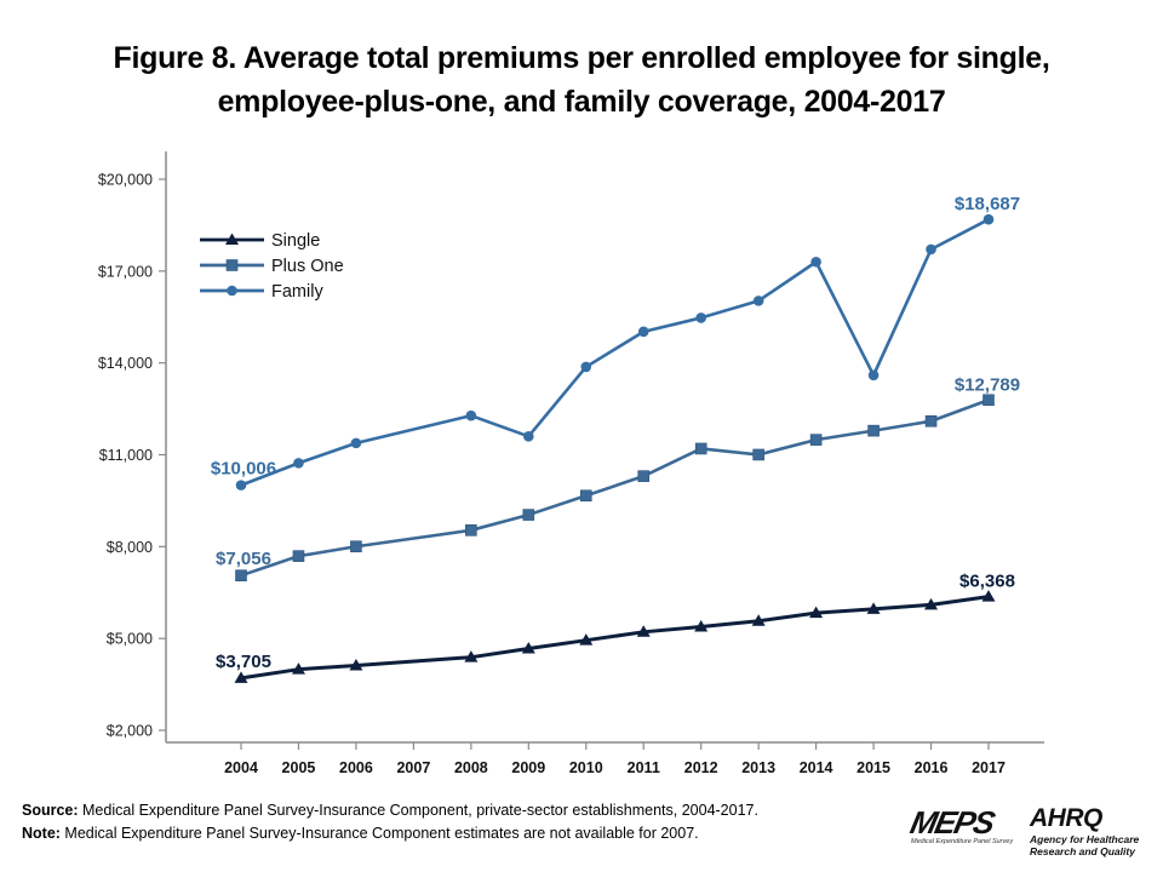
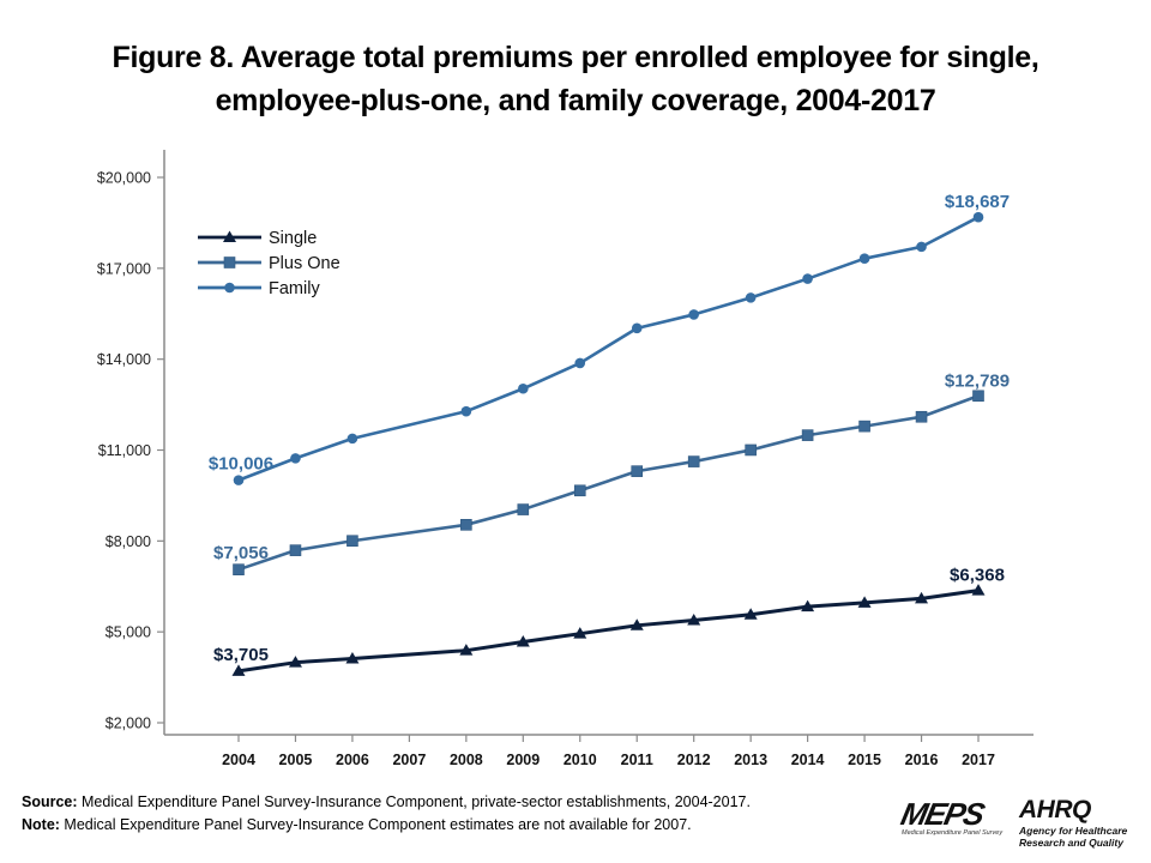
Family/2009: $11600 -> $13000
Plus One/2012: $11200 -> $10600
Family/2014: $17300 -> $16700
Family/2015: $13600 -> $17300
